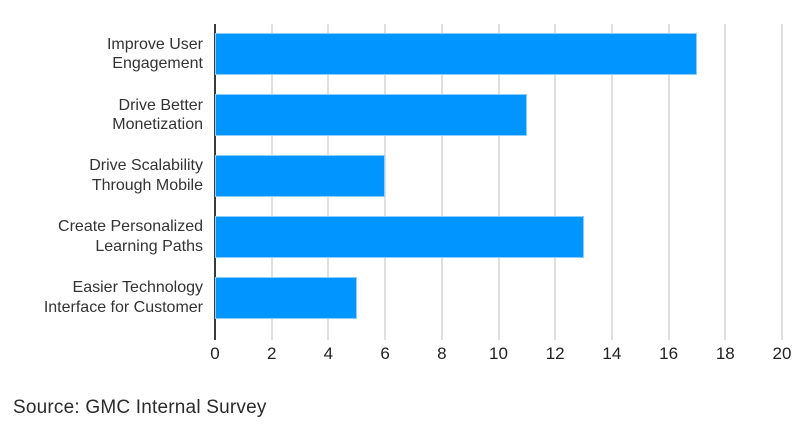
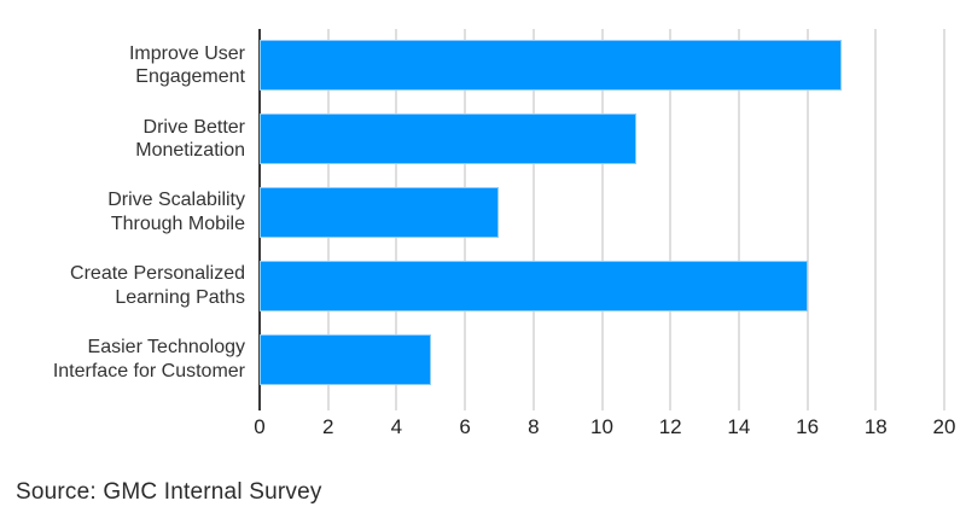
Drive Scalability Through Mobile: 6 -> 7
Create Personalized Learning Paths: 13 -> 16
